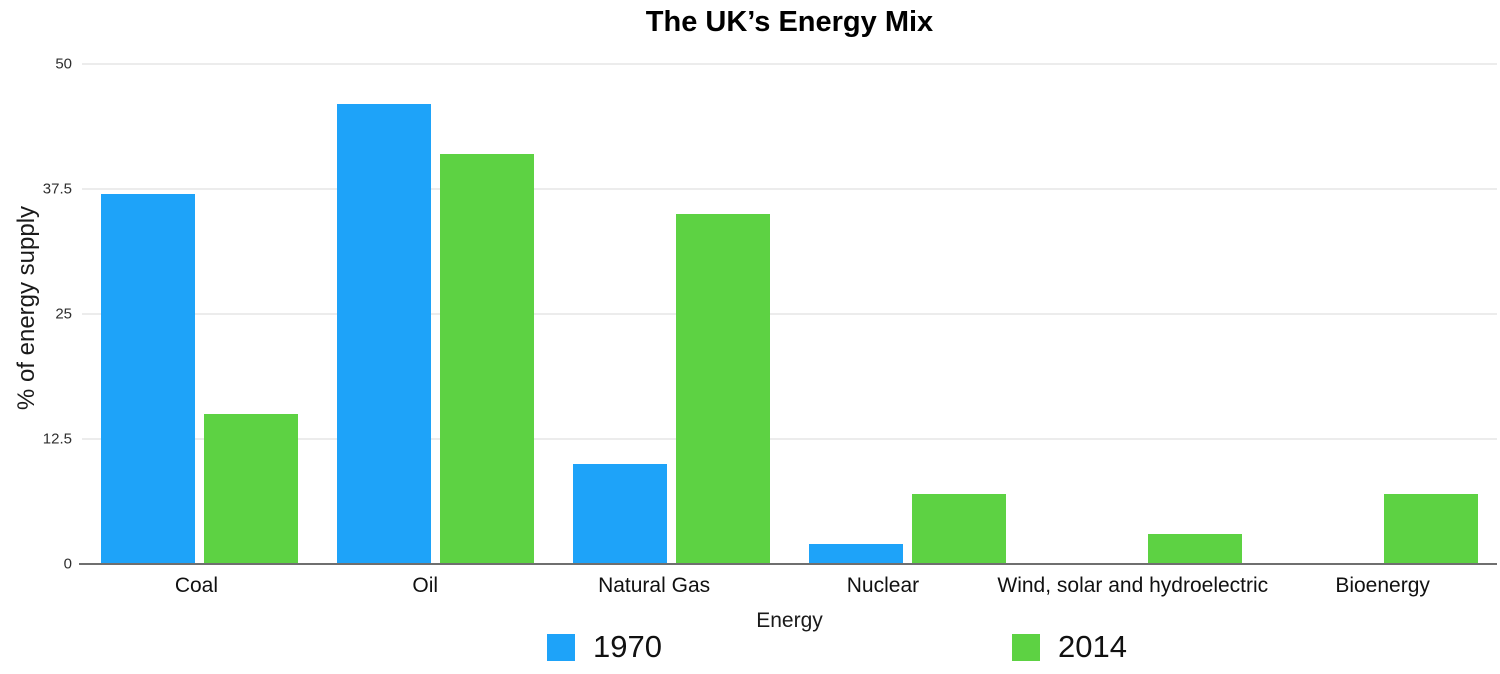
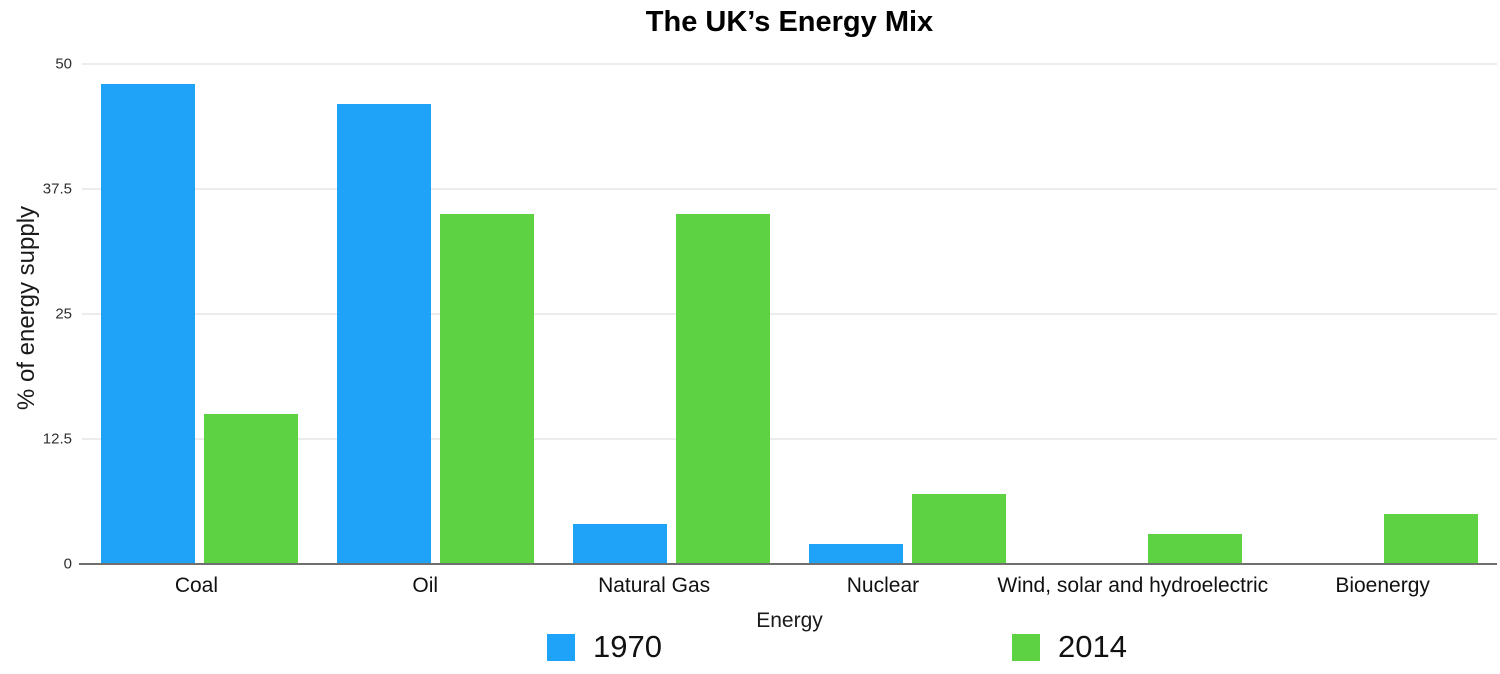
1970/Coal: 37 -> 48
2014/Oil: 41 -> 35
1970/Natural Gas: 10 -> 4
2014/Bioenergy: 7 -> 5
